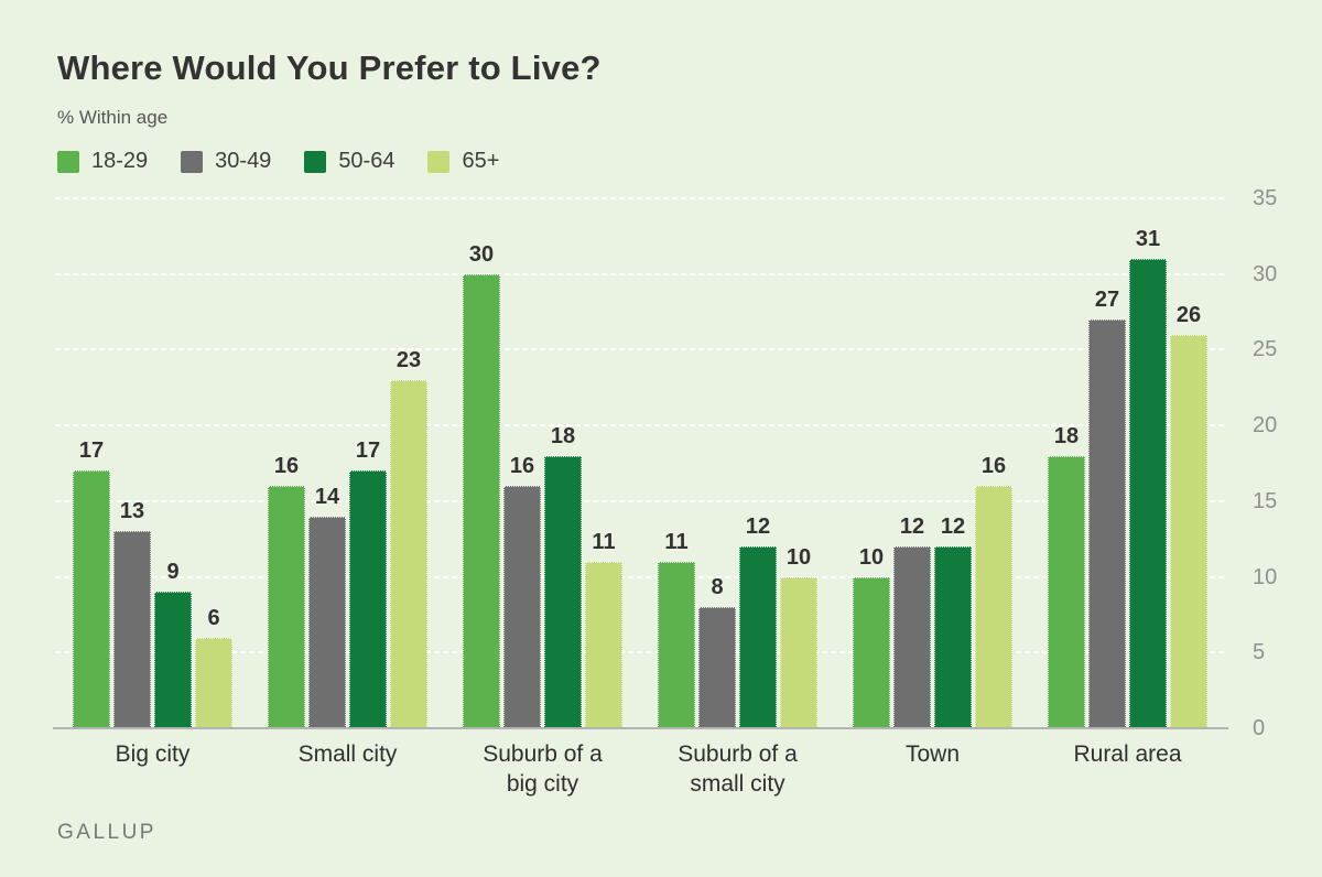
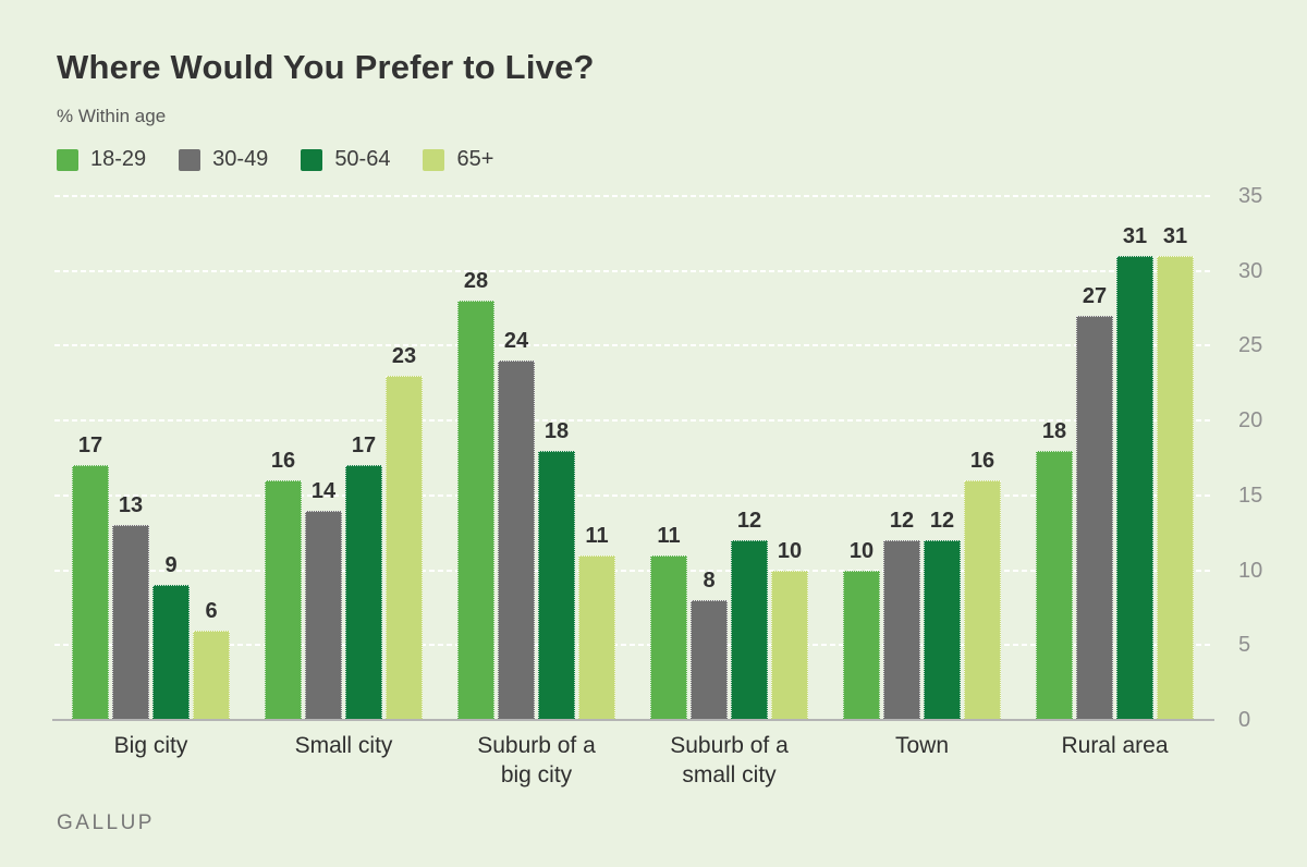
18-29/Suburb of a big city: 30 -> 28
30-49/Suburb of a big city: 16 -> 24
65+/Rural area: 26 -> 31
